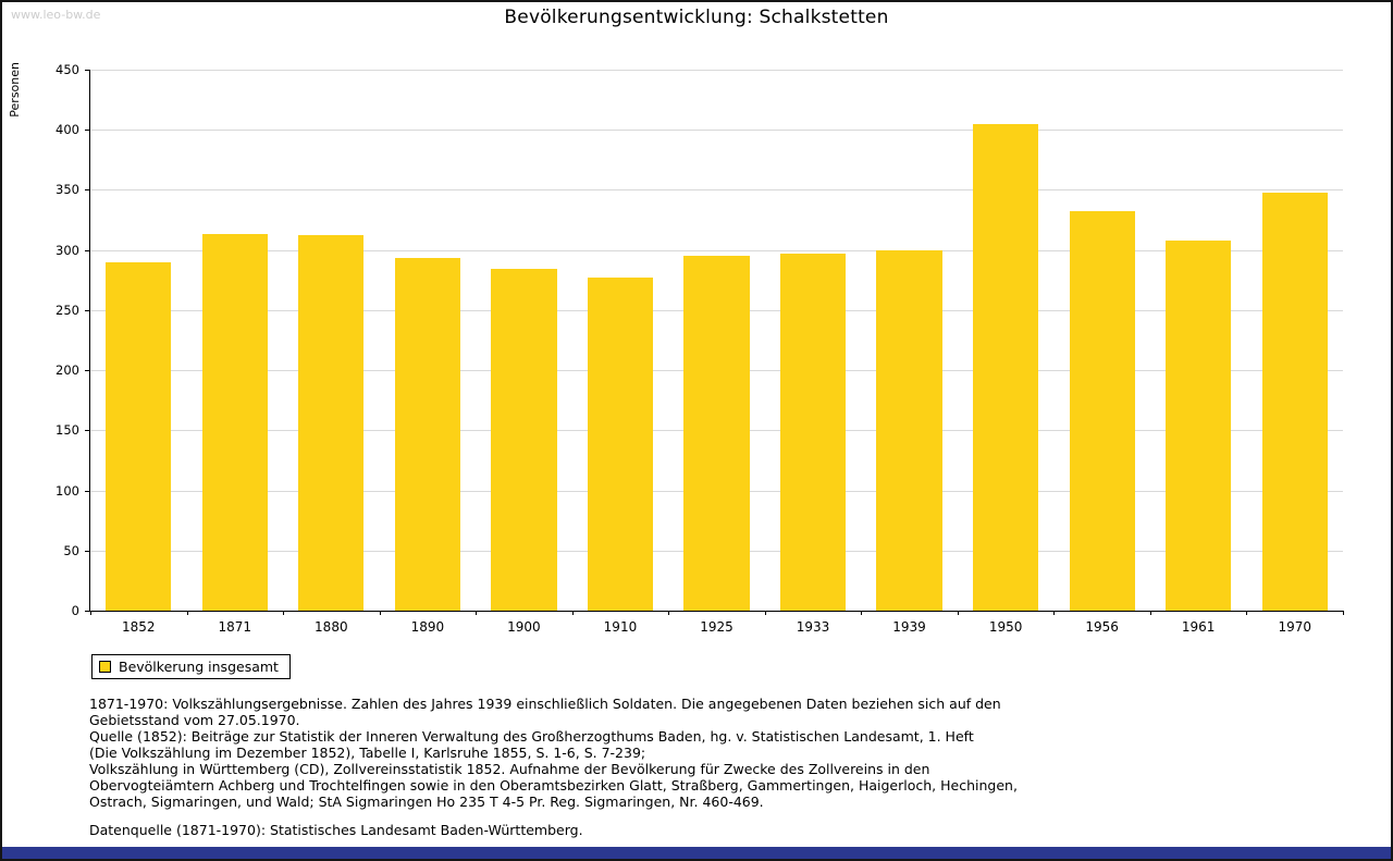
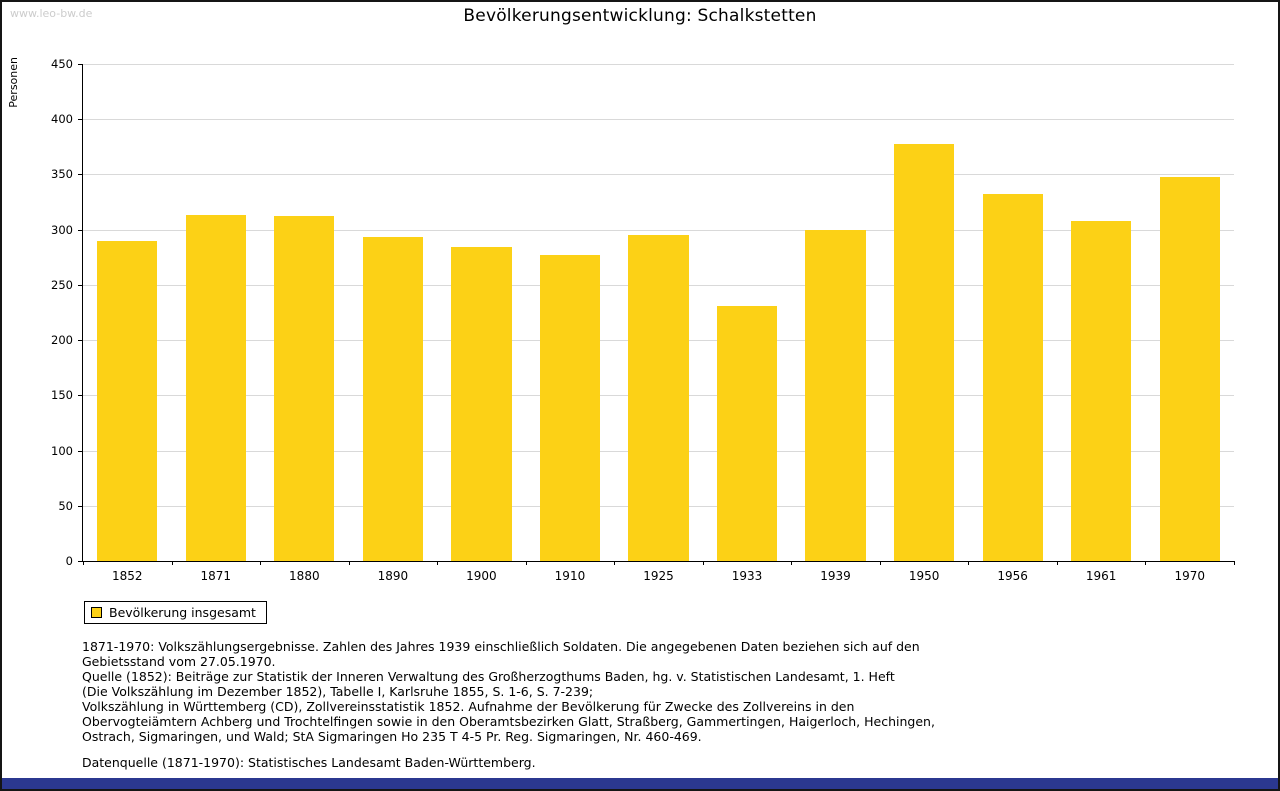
1933: 297 -> 231
1950: 405 -> 378
